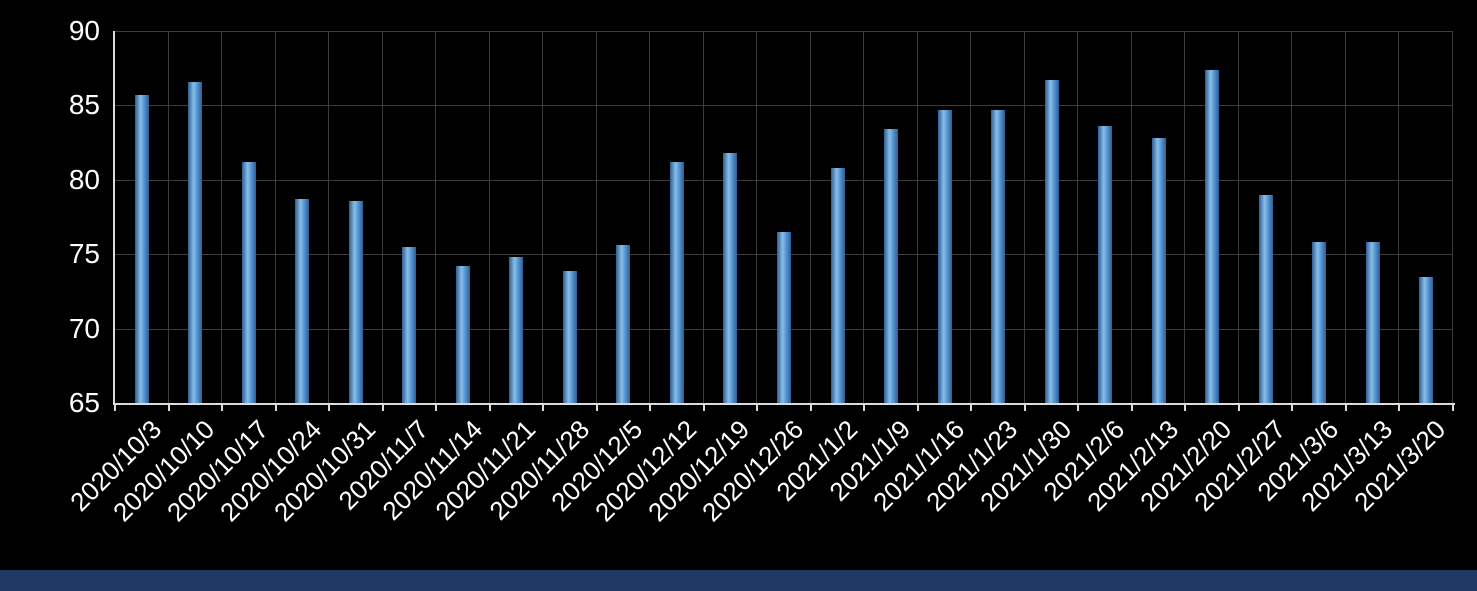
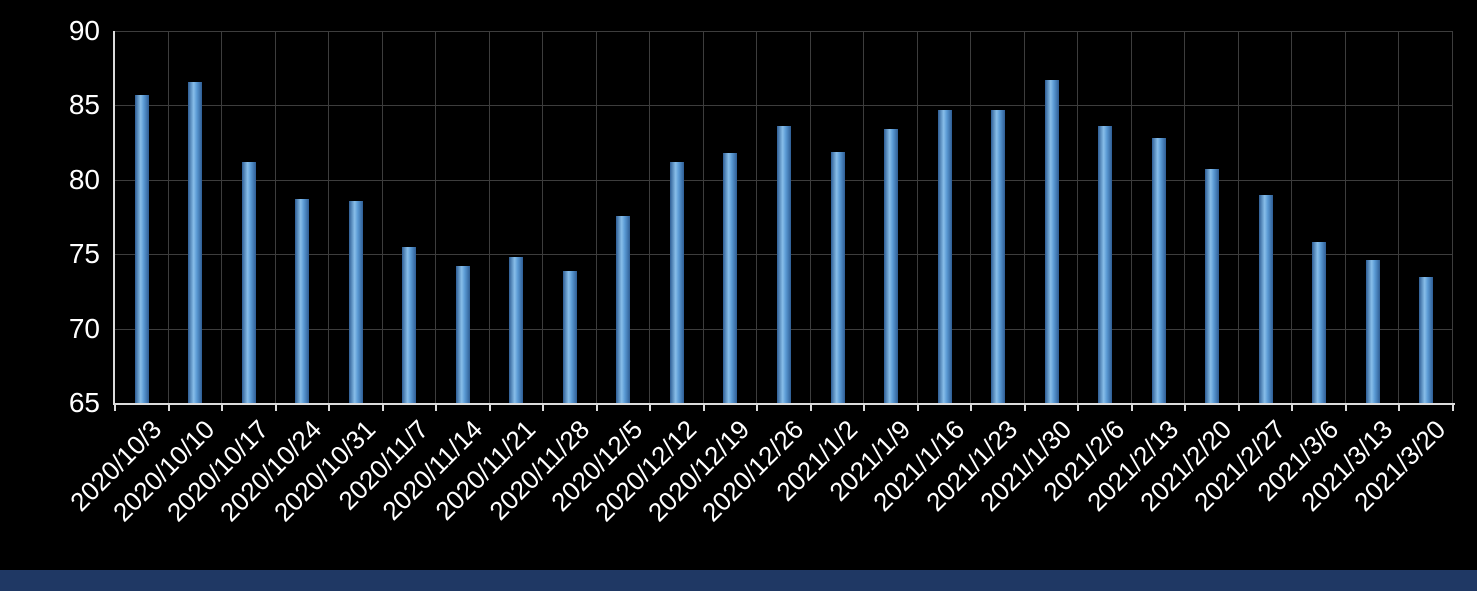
2020/12/5: 75.6 -> 77.6
2020/12/26: 76.5 -> 83.6
2021/1/2: 80.8 -> 81.9
2021/2/20: 87.4 -> 80.7
2021/3/13: 75.8 -> 74.6
